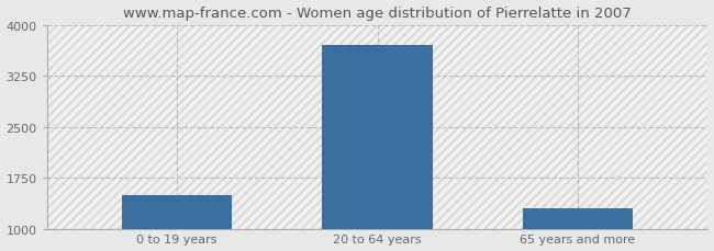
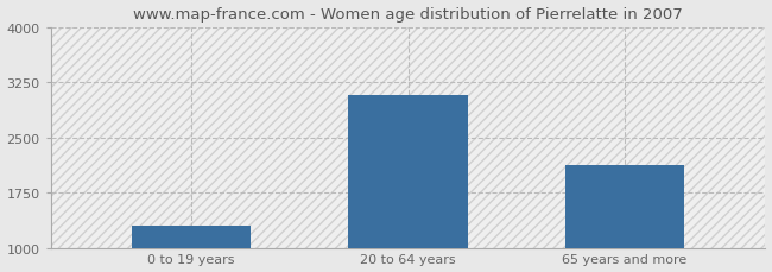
0 to 19 years: 1490 -> 1300
20 to 64 years: 3700 -> 3080
65 years and more: 1300 -> 2120
